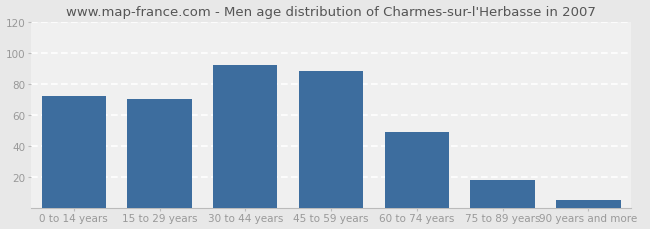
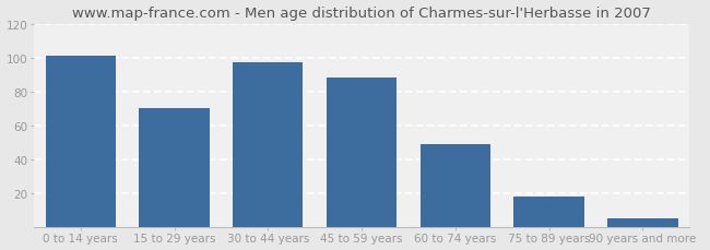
0 to 14 years: 72 -> 101
30 to 44 years: 92 -> 97
